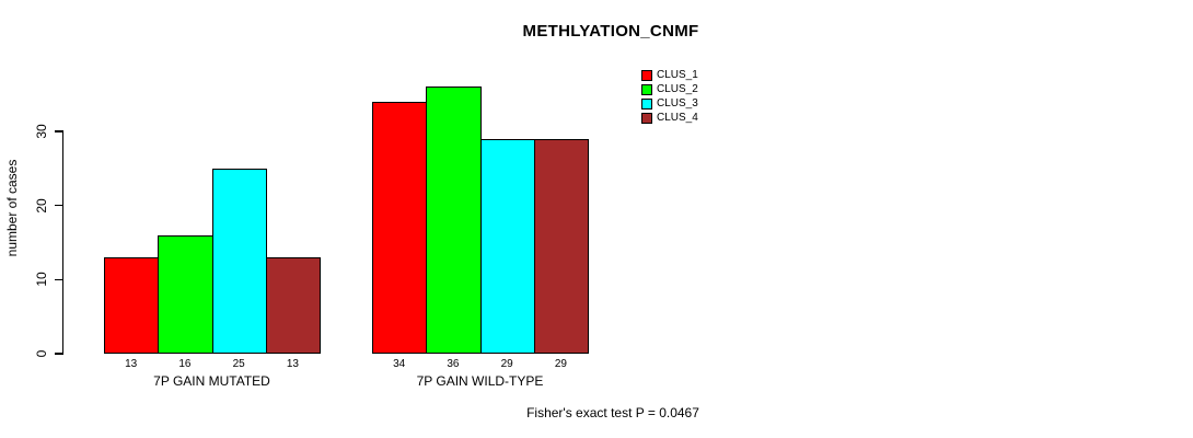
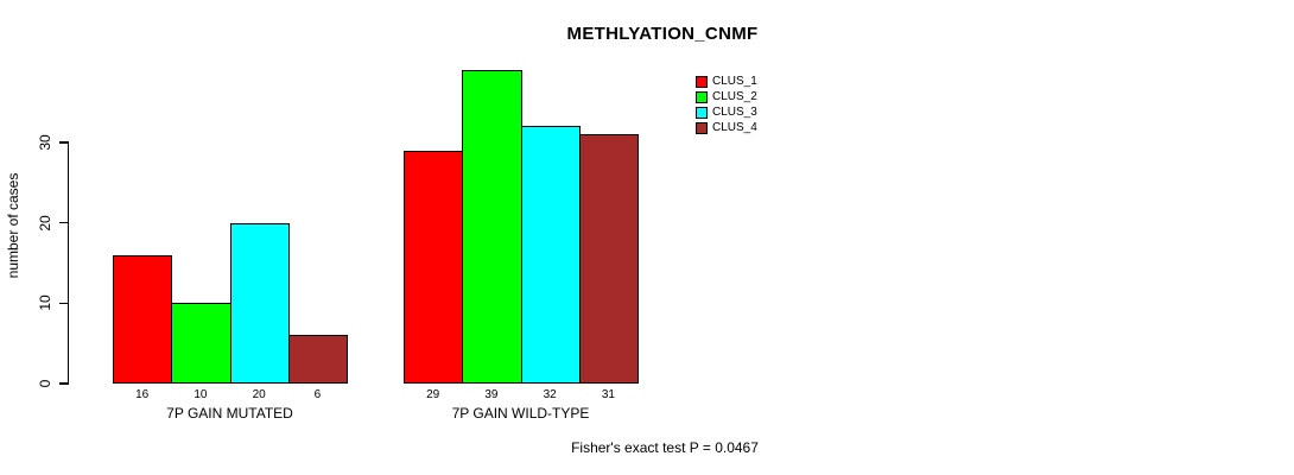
CLUS_1/7P GAIN MUTATED: 13 -> 16
CLUS_2/7P GAIN MUTATED: 16 -> 10
CLUS_3/7P GAIN MUTATED: 25 -> 20
CLUS_4/7P GAIN MUTATED: 13 -> 6
CLUS_1/7P GAIN WILD-TYPE: 34 -> 29
CLUS_2/7P GAIN WILD-TYPE: 36 -> 39
CLUS_3/7P GAIN WILD-TYPE: 29 -> 32
CLUS_4/7P GAIN WILD-TYPE: 29 -> 31
